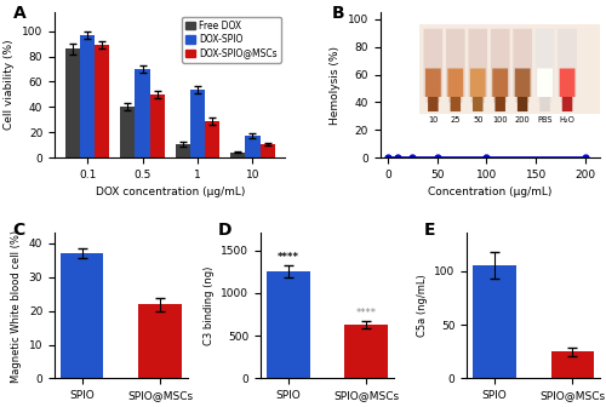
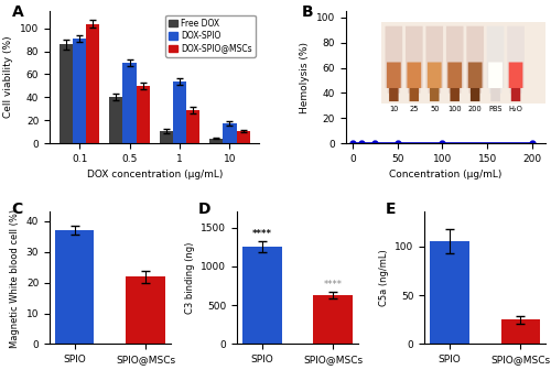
DOX-SPIO/0.1: 97 -> 91
DOX-SPIO@MSCs/0.1: 89 -> 104
